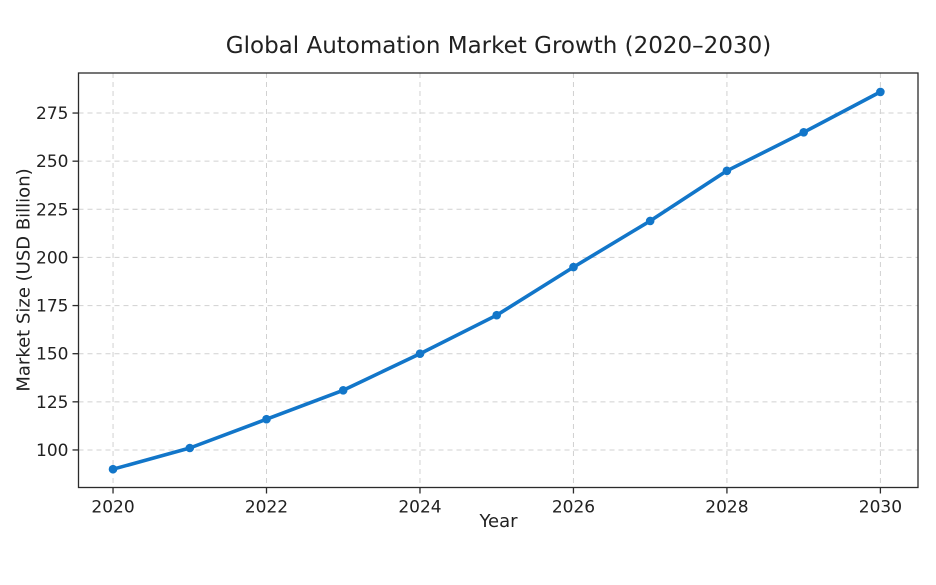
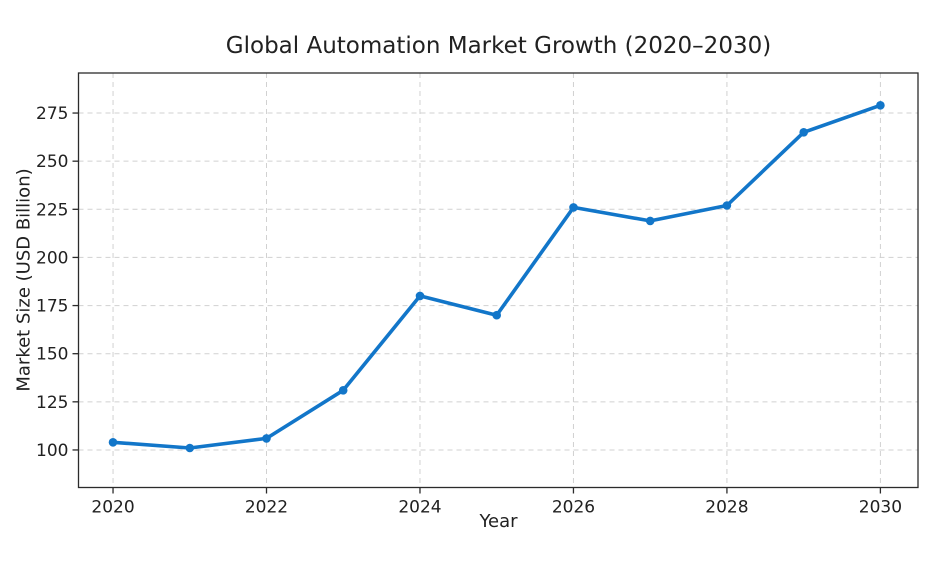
2020: 90 -> 104
2022: 116 -> 106
2024: 150 -> 180
2026: 195 -> 226
2028: 245 -> 227
2030: 286 -> 279
